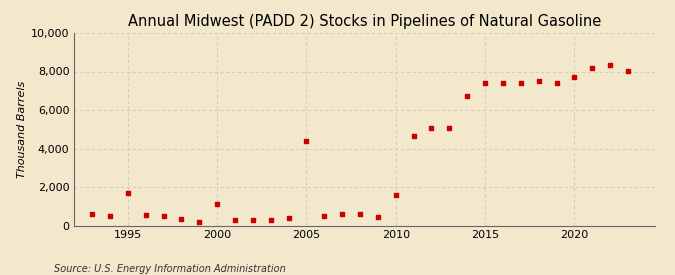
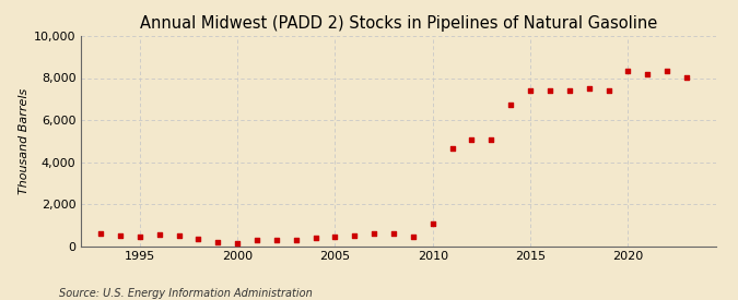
1995: 1,700 -> 400
2000: 1,100 -> 200
2005: 4,400 -> 400
2010: 1,600 -> 1,100
2020: 7,700 -> 8,400
